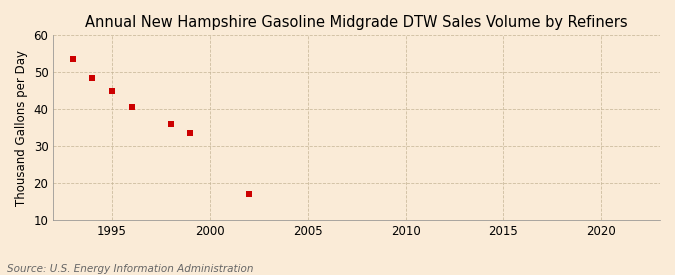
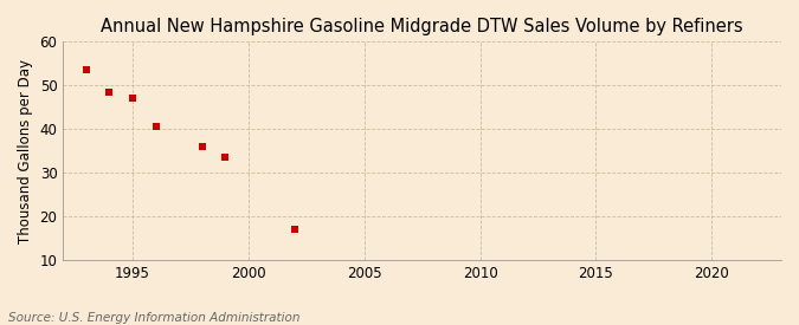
1995: 45.0 -> 47.0
